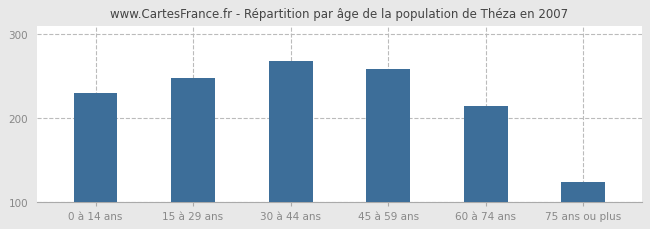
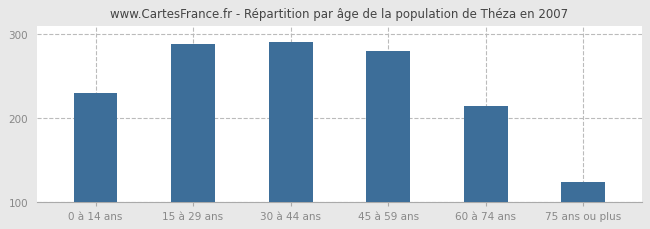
15 à 29 ans: 248 -> 288
30 à 44 ans: 268 -> 290
45 à 59 ans: 258 -> 280
